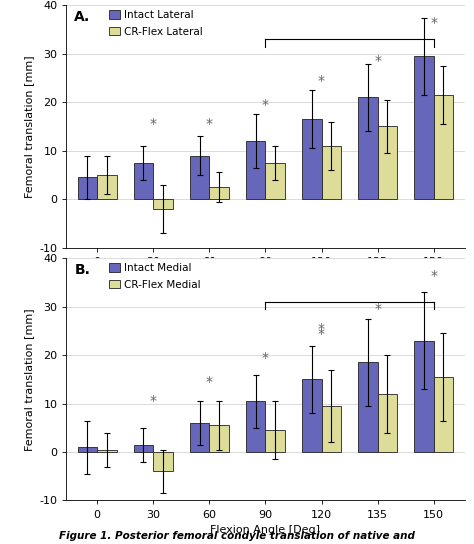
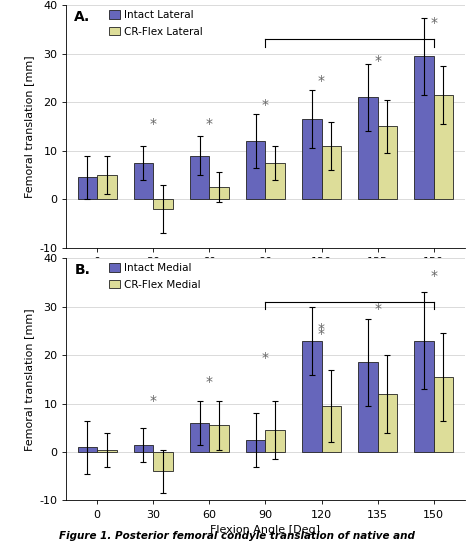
Intact Medial/90: 10.5 -> 2.5
Intact Medial/120: 15.0 -> 23.0
